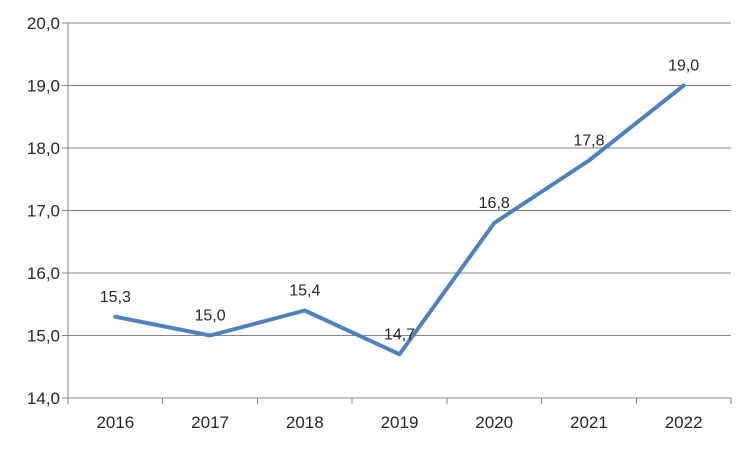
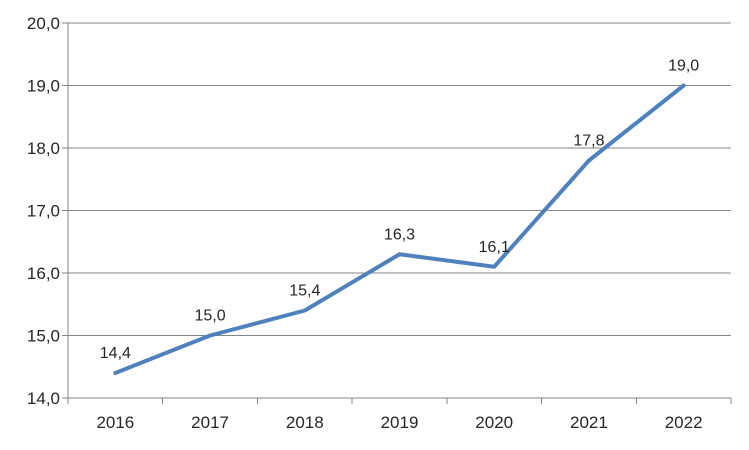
2016: 15,3 -> 14,4
2019: 14,7 -> 16,3
2020: 16,8 -> 16,1
